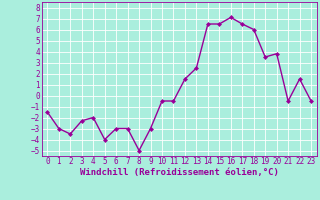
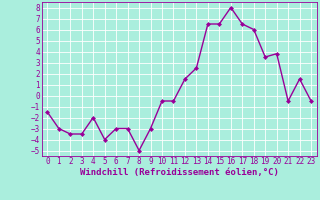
3: -2.3 -> -3.5
16: 7.1 -> 8.0
